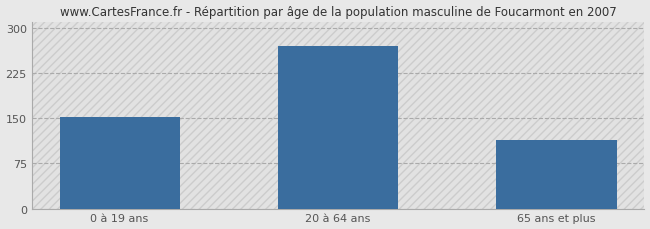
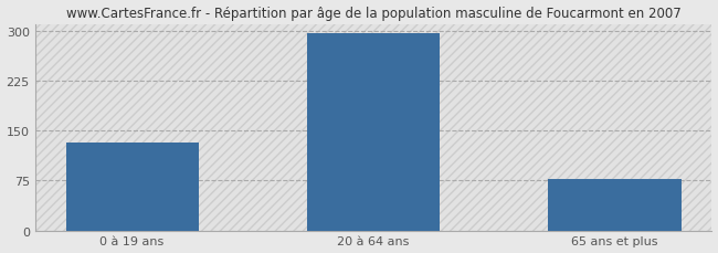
0 à 19 ans: 152 -> 132
20 à 64 ans: 270 -> 296
65 ans et plus: 114 -> 78
